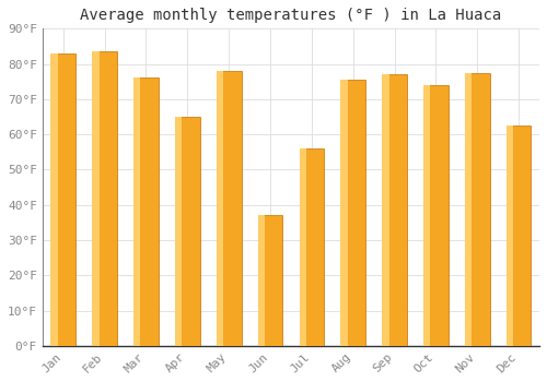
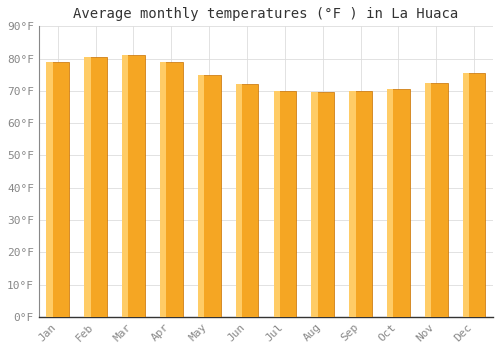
Jan: 83.0°F -> 79.0°F
Feb: 83.5°F -> 80.5°F
Mar: 76.0°F -> 81.0°F
Apr: 65.0°F -> 79.0°F
May: 78.0°F -> 75.0°F
Jun: 37.0°F -> 72.0°F
Jul: 56.0°F -> 70.0°F
Aug: 75.5°F -> 69.5°F
Sep: 77.0°F -> 70.0°F
Oct: 74.0°F -> 70.5°F
Nov: 77.5°F -> 72.5°F
Dec: 62.5°F -> 75.5°F
